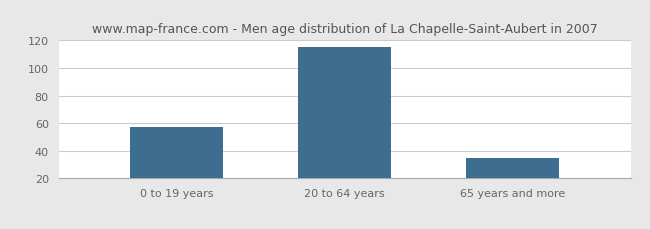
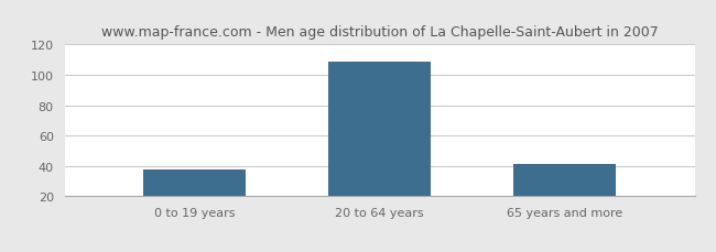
0 to 19 years: 57 -> 38
20 to 64 years: 115 -> 109
65 years and more: 35 -> 41
